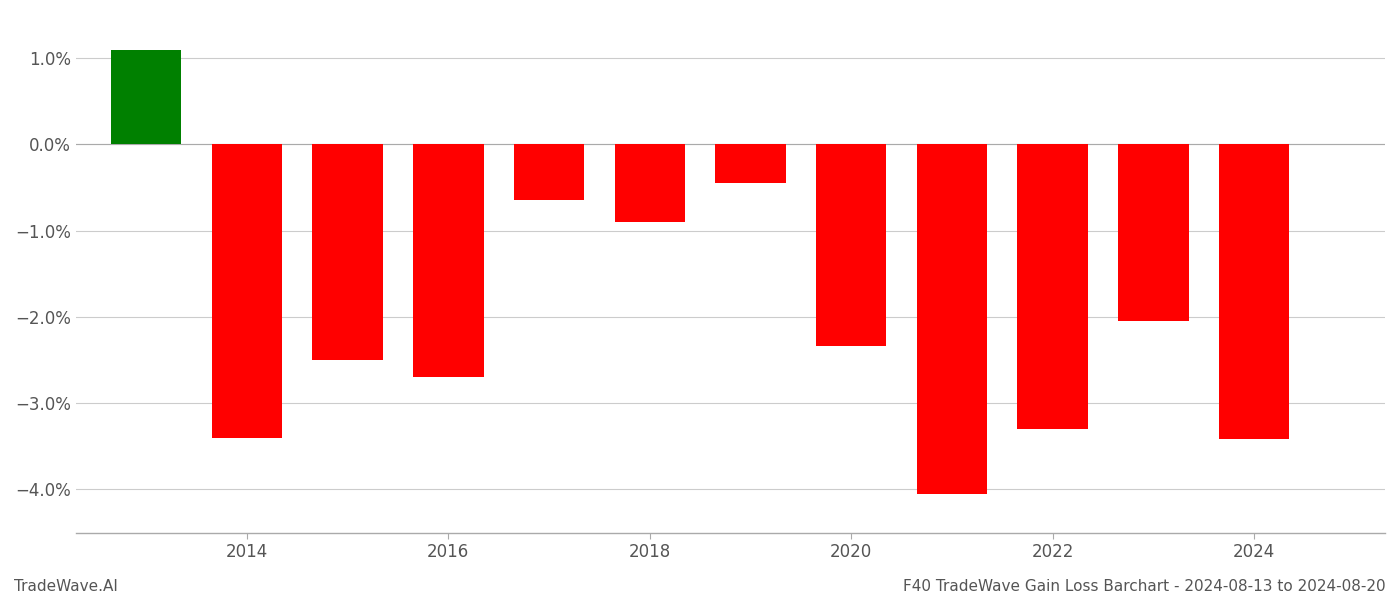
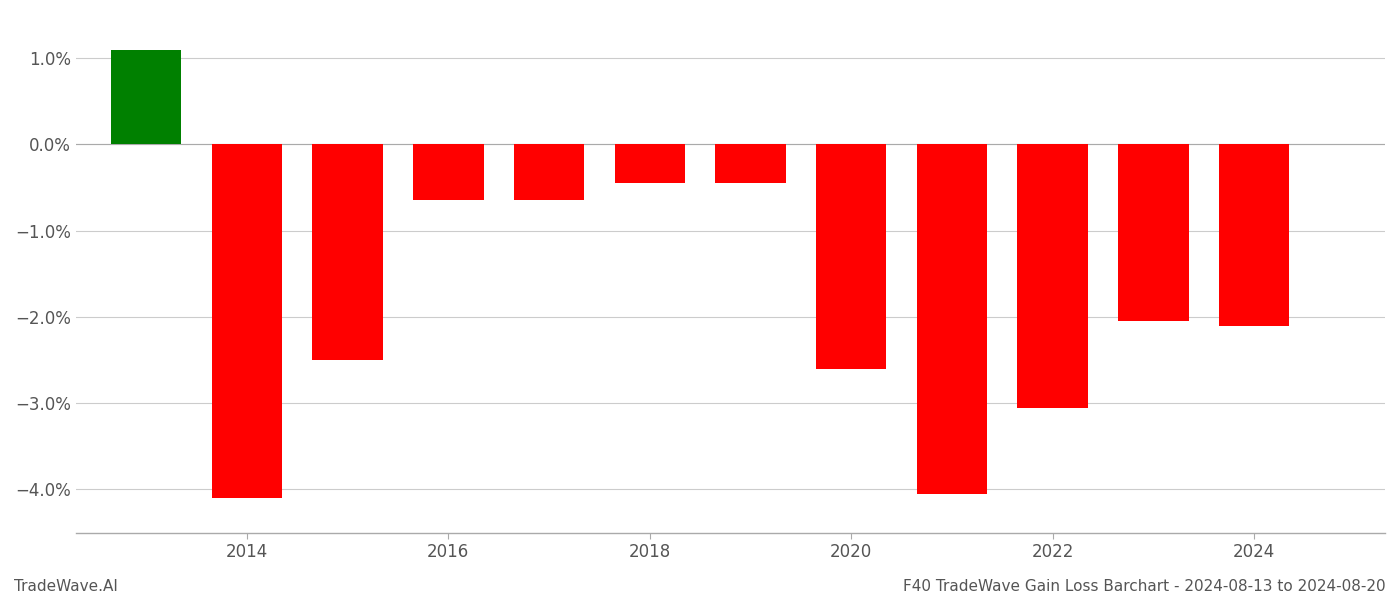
2014: -3.40% -> -4.10%
2016: -2.70% -> -0.65%
2018: -0.90% -> -0.45%
2020: -2.34% -> -2.60%
2022: -3.30% -> -3.05%
2024: -3.42% -> -2.10%
